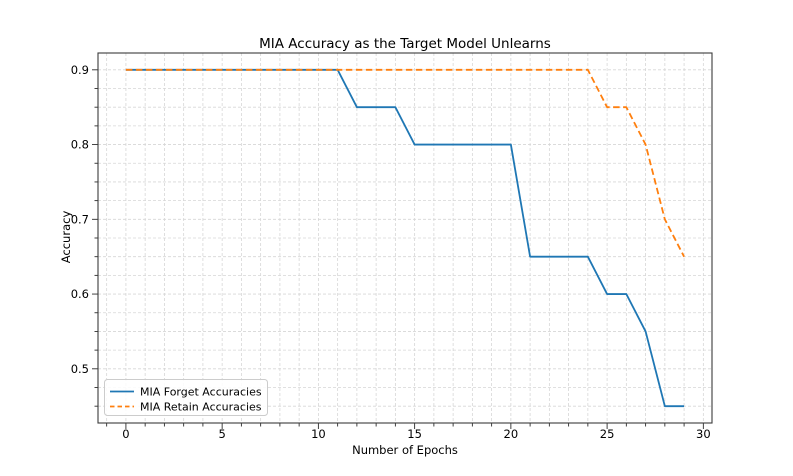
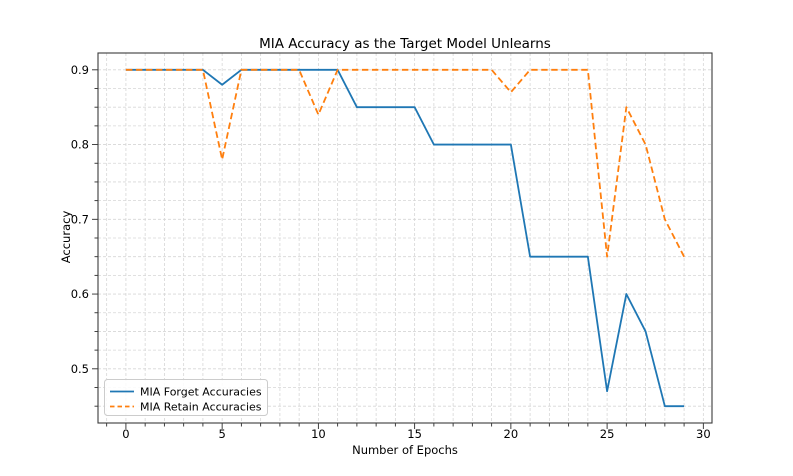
MIA Forget Accuracies/5: 0.90 -> 0.88
MIA Retain Accuracies/5: 0.90 -> 0.78
MIA Retain Accuracies/10: 0.90 -> 0.84
MIA Forget Accuracies/15: 0.80 -> 0.85
MIA Retain Accuracies/20: 0.90 -> 0.87
MIA Forget Accuracies/25: 0.60 -> 0.47
MIA Retain Accuracies/25: 0.85 -> 0.65
